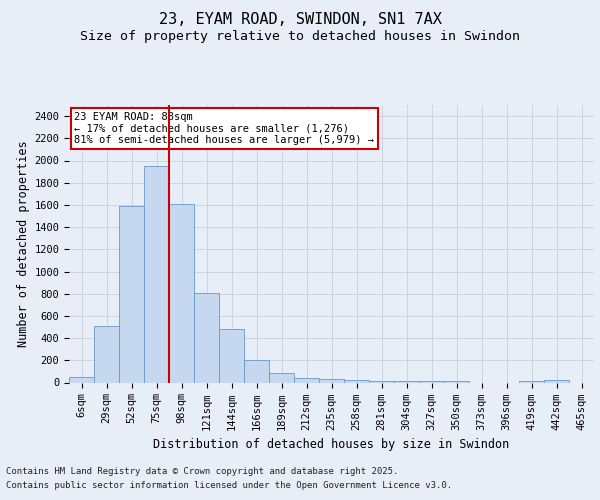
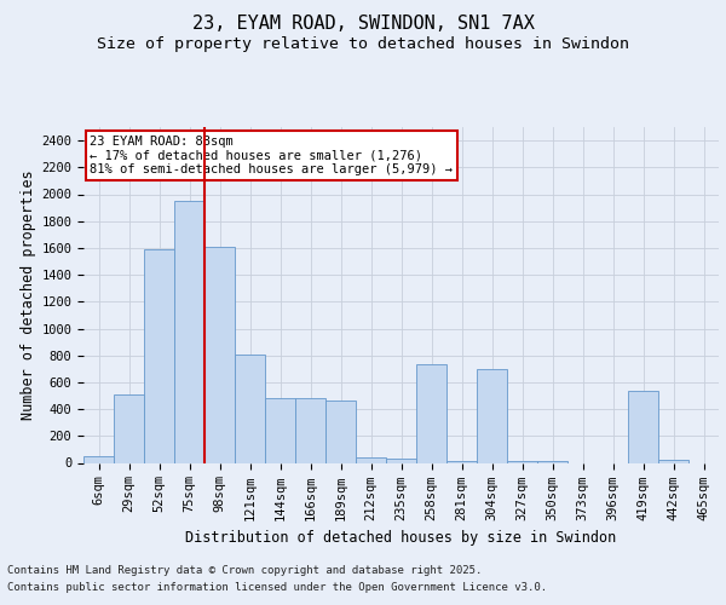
166sqm: 200 -> 480
189sqm: 90 -> 460
258sqm: 20 -> 730
304sqm: 10 -> 700
419sqm: 10 -> 540
